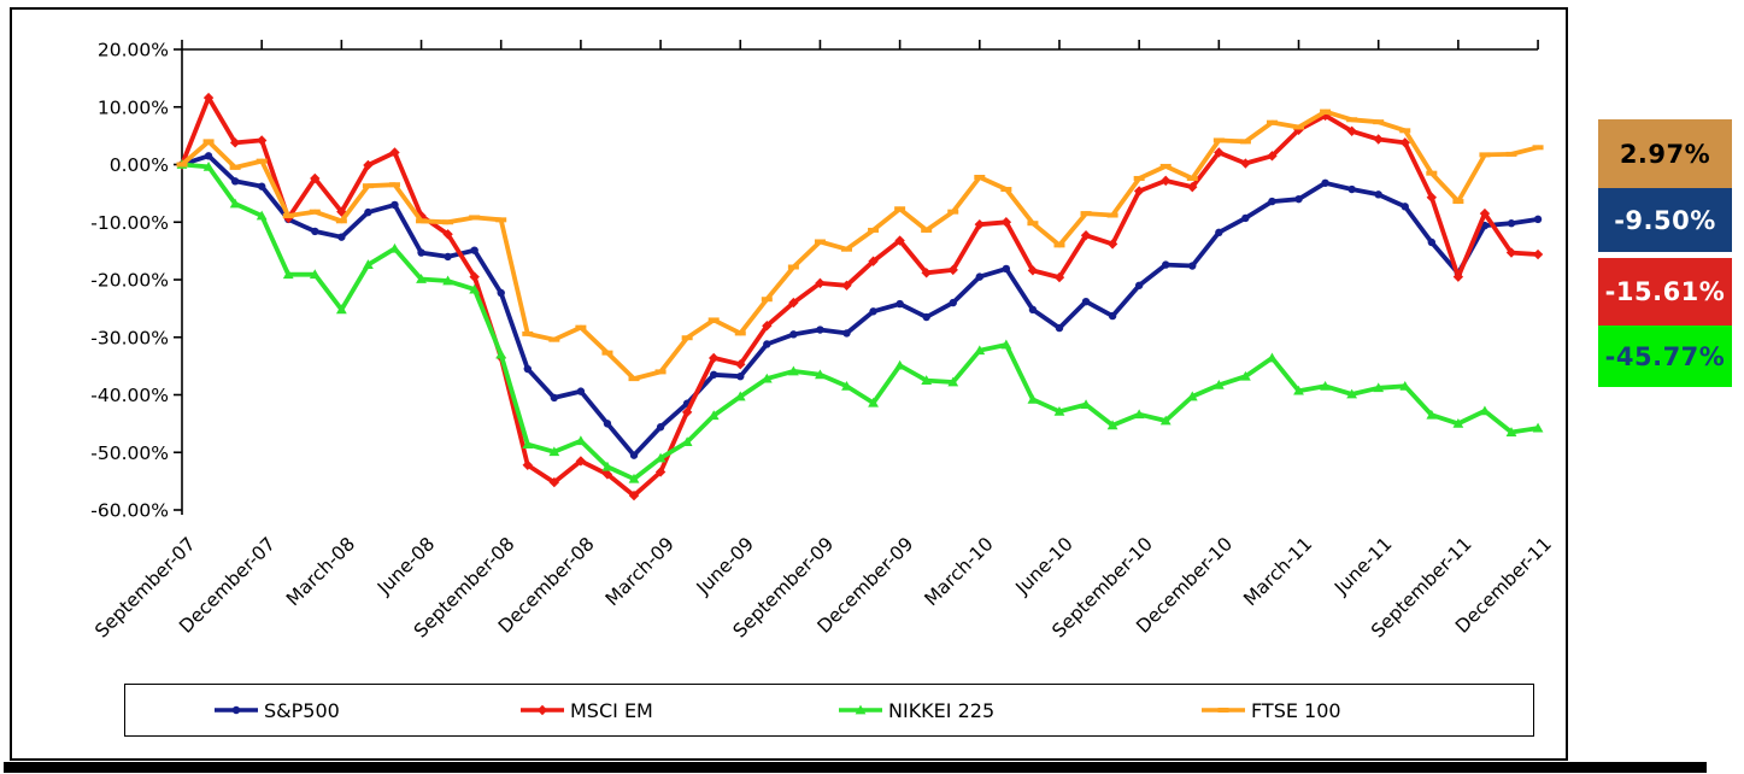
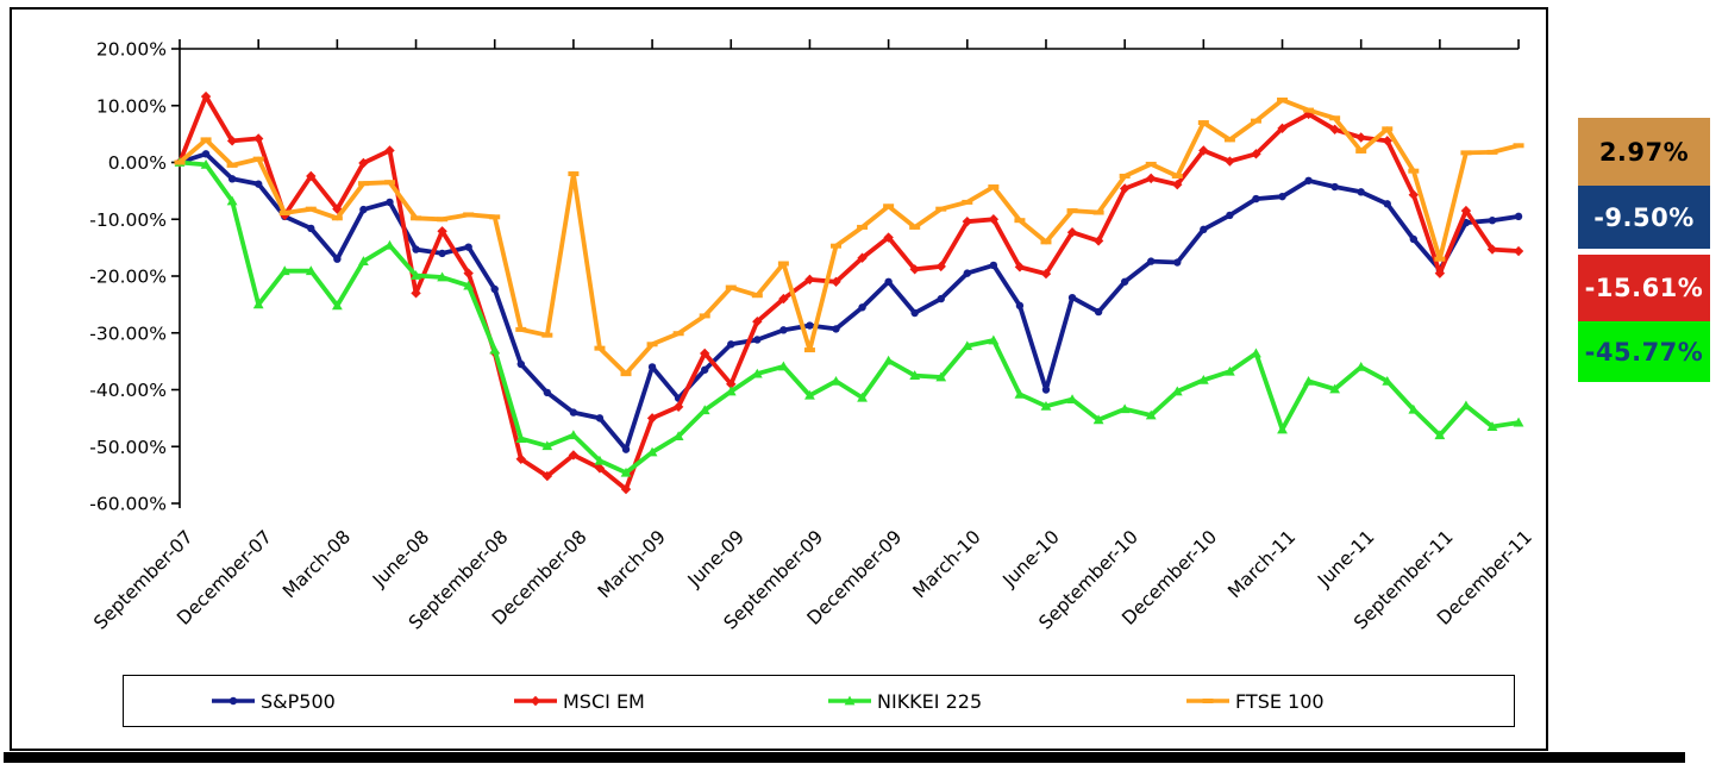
NIKKEI 225/December-07: -9% -> -25%
S&P500/March-08: -13% -> -17%
MSCI EM/June-08: -9% -> -23%
S&P500/December-08: -39% -> -44%
FTSE 100/December-08: -28% -> -2%
S&P500/March-09: -46% -> -36%
MSCI EM/March-09: -53% -> -45%
FTSE 100/March-09: -36% -> -32%
S&P500/June-09: -37% -> -32%
MSCI EM/June-09: -35% -> -39%
FTSE 100/June-09: -29% -> -22%
NIKKEI 225/September-09: -36% -> -41%
FTSE 100/September-09: -13% -> -33%
S&P500/December-09: -24% -> -21%
FTSE 100/March-10: -2% -> -7%
S&P500/June-10: -28% -> -40%
FTSE 100/December-10: 4% -> 7%
NIKKEI 225/March-11: -39% -> -47%
FTSE 100/March-11: 6% -> 11%
NIKKEI 225/June-11: -39% -> -36%
FTSE 100/June-11: 7% -> 2%
NIKKEI 225/September-11: -45% -> -48%
FTSE 100/September-11: -6% -> -17%
